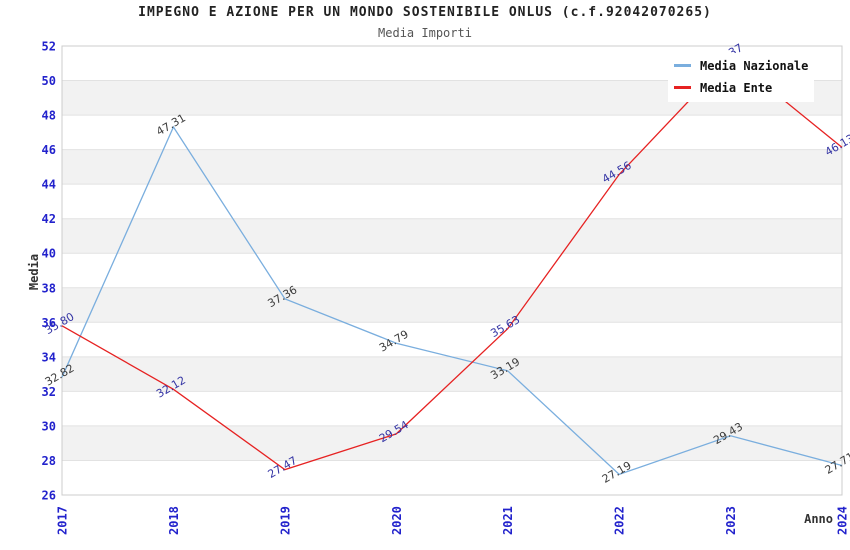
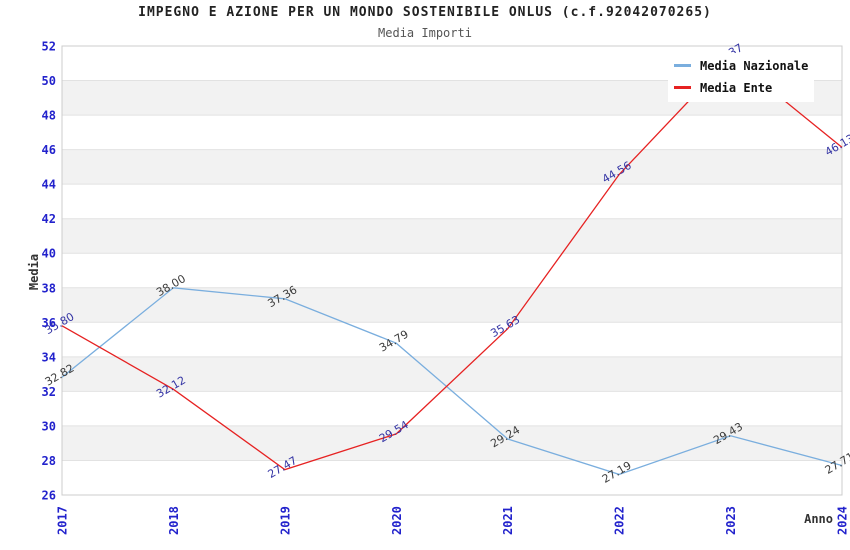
Media Nazionale/2018: 47.31 -> 38.00
Media Nazionale/2021: 33.19 -> 29.24
